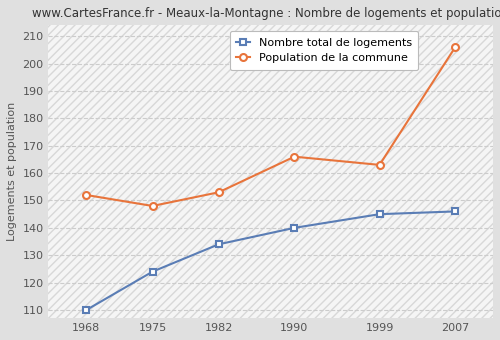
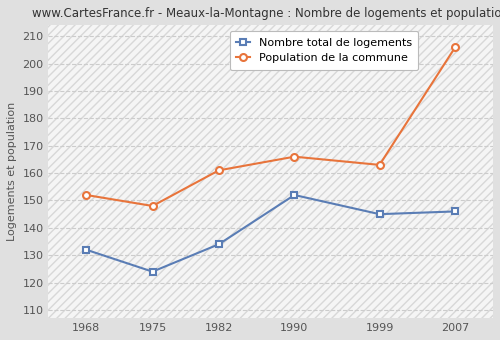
Nombre total de logements/1968: 110 -> 132
Population de la commune/1982: 153 -> 161
Nombre total de logements/1990: 140 -> 152
